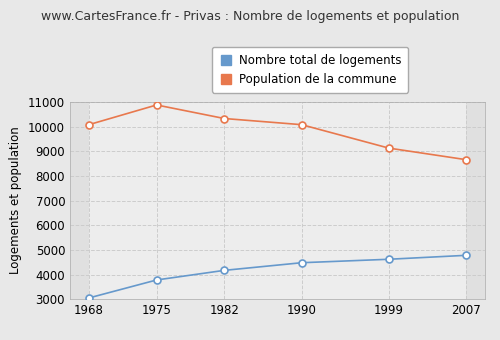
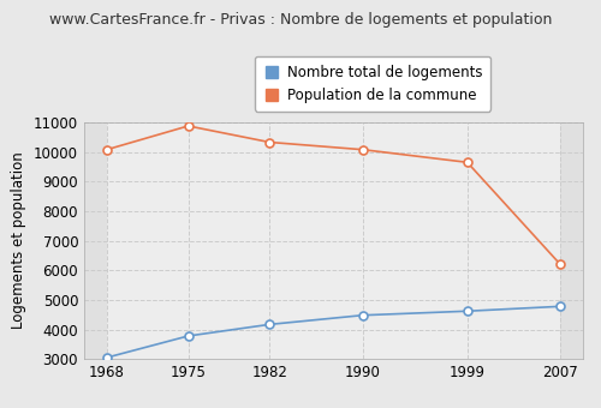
Population de la commune/1999: 9130 -> 9650
Population de la commune/2007: 8660 -> 6200
